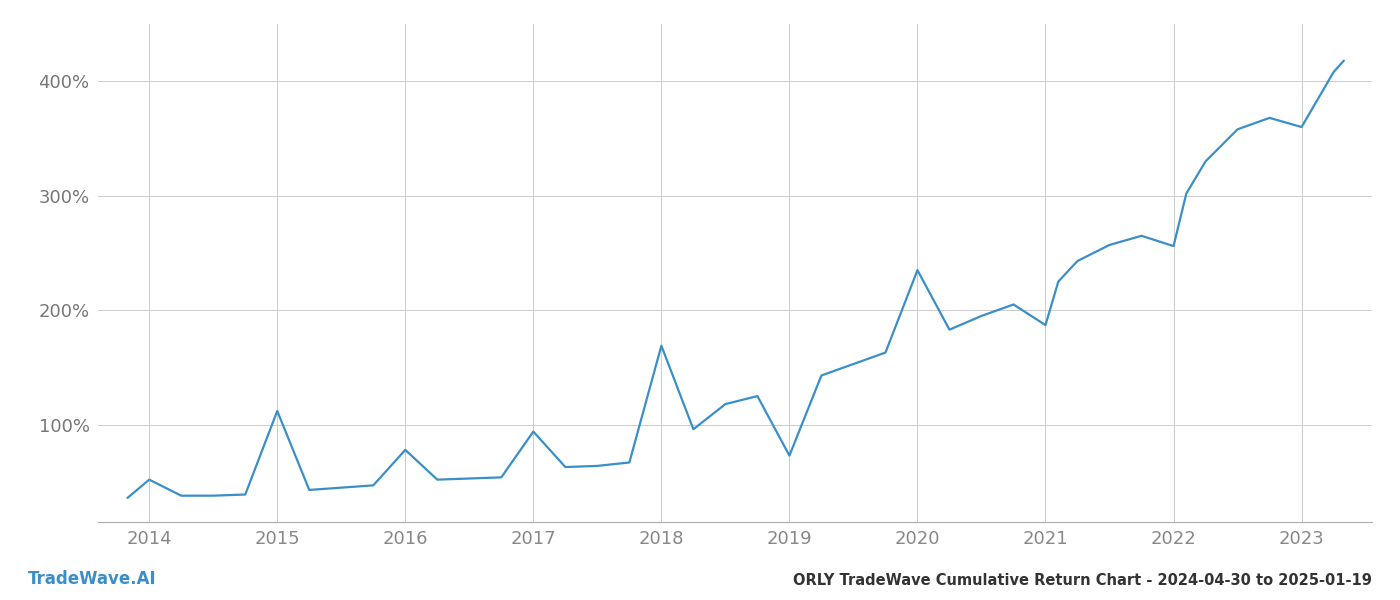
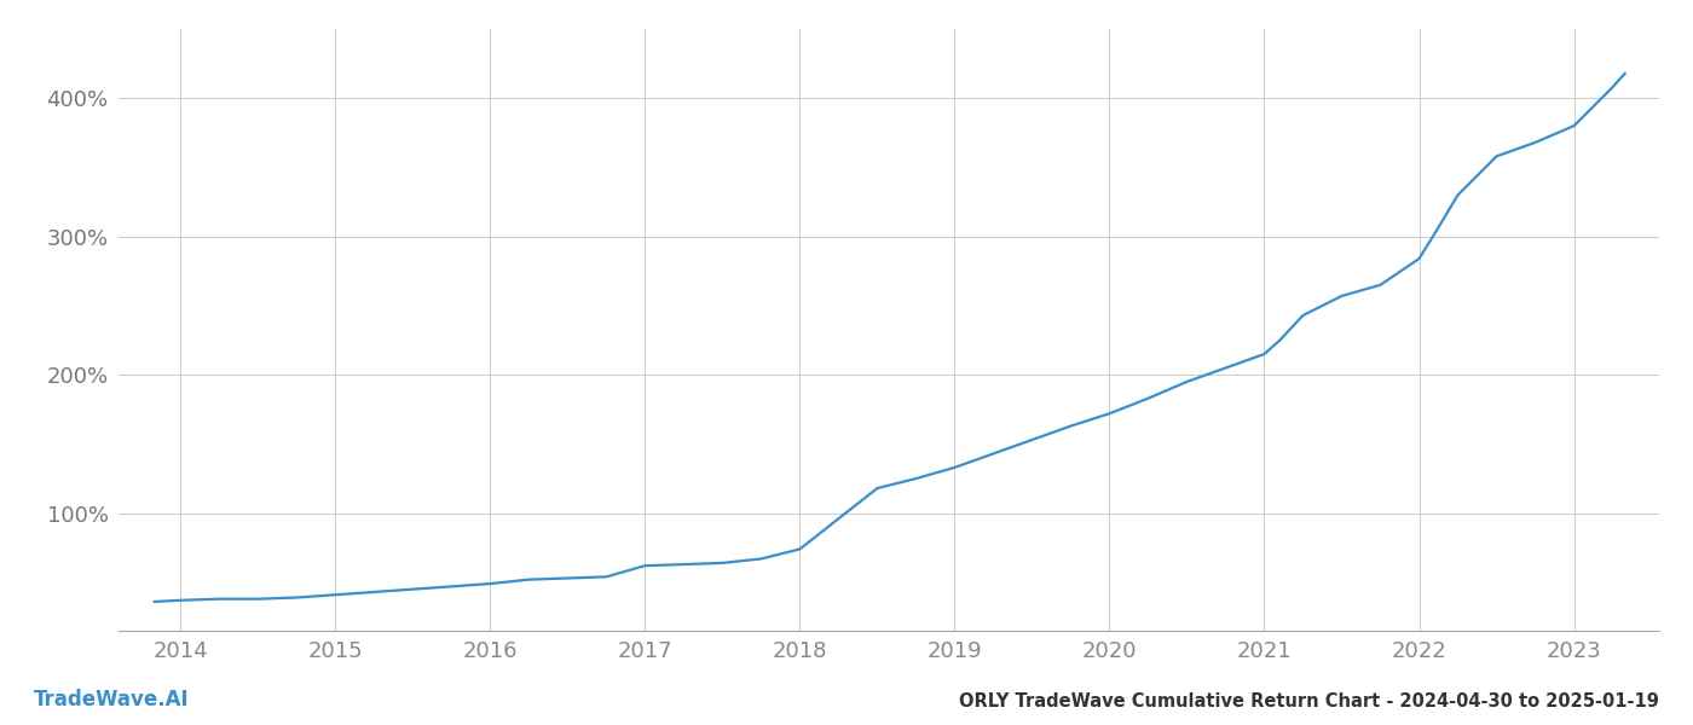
2014: 52% -> 37%
2015: 112% -> 41%
2016: 78% -> 49%
2017: 94% -> 62%
2018: 169% -> 74%
2019: 73% -> 133%
2020: 235% -> 172%
2021: 187% -> 215%
2022: 256% -> 284%
2023: 360% -> 380%
